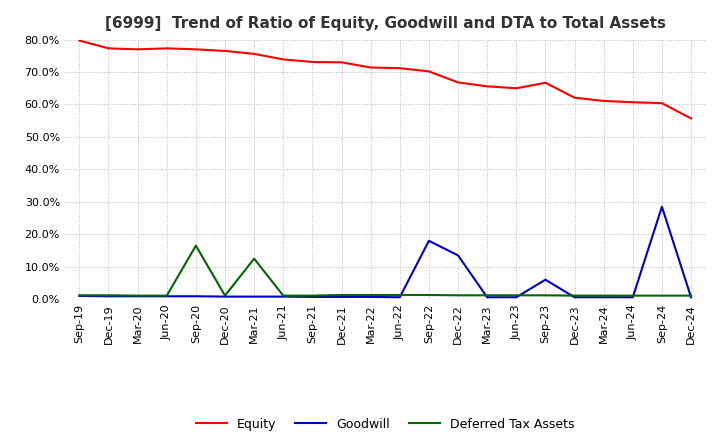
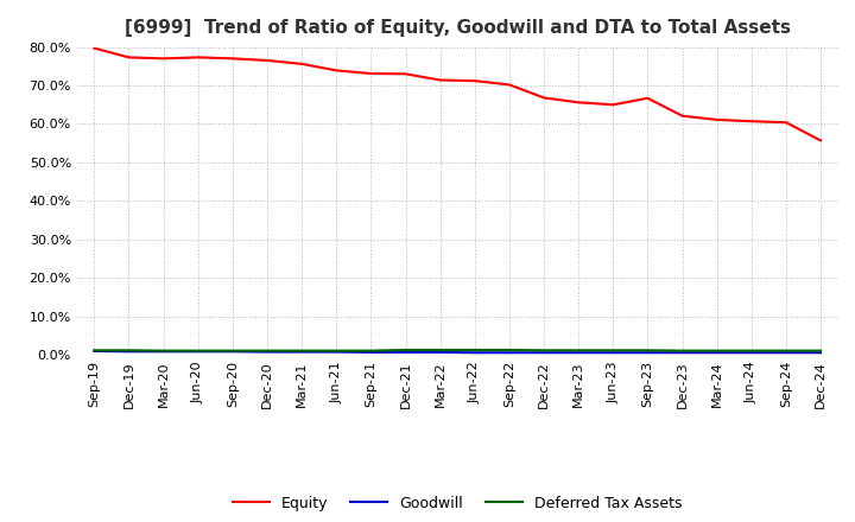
Deferred Tax Assets/Sep-20: 16.5% -> 1.1%
Deferred Tax Assets/Mar-21: 12.5% -> 1.1%
Goodwill/Sep-22: 18.0% -> 0.6%
Goodwill/Dec-22: 13.5% -> 0.6%
Goodwill/Sep-23: 6.0% -> 0.6%
Goodwill/Sep-24: 28.5% -> 0.6%
